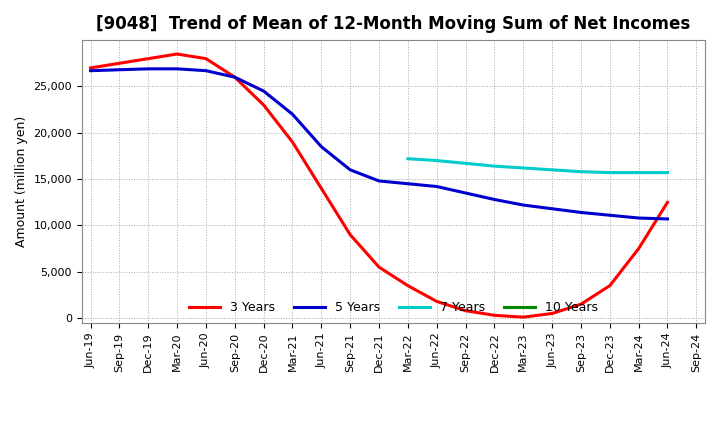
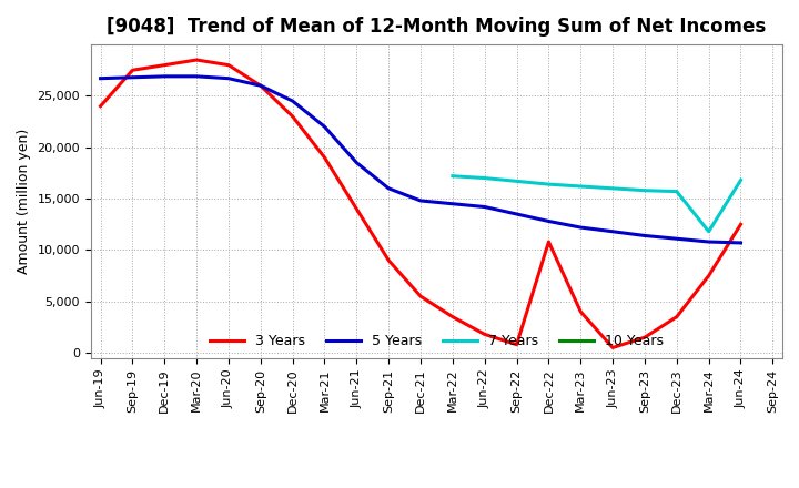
3 Years/Jun-19: 27,000 -> 24,000
3 Years/Dec-22: 300 -> 10,800
3 Years/Mar-23: 100 -> 4,000
7 Years/Mar-24: 15,700 -> 11,800
7 Years/Jun-24: 15,700 -> 16,800
